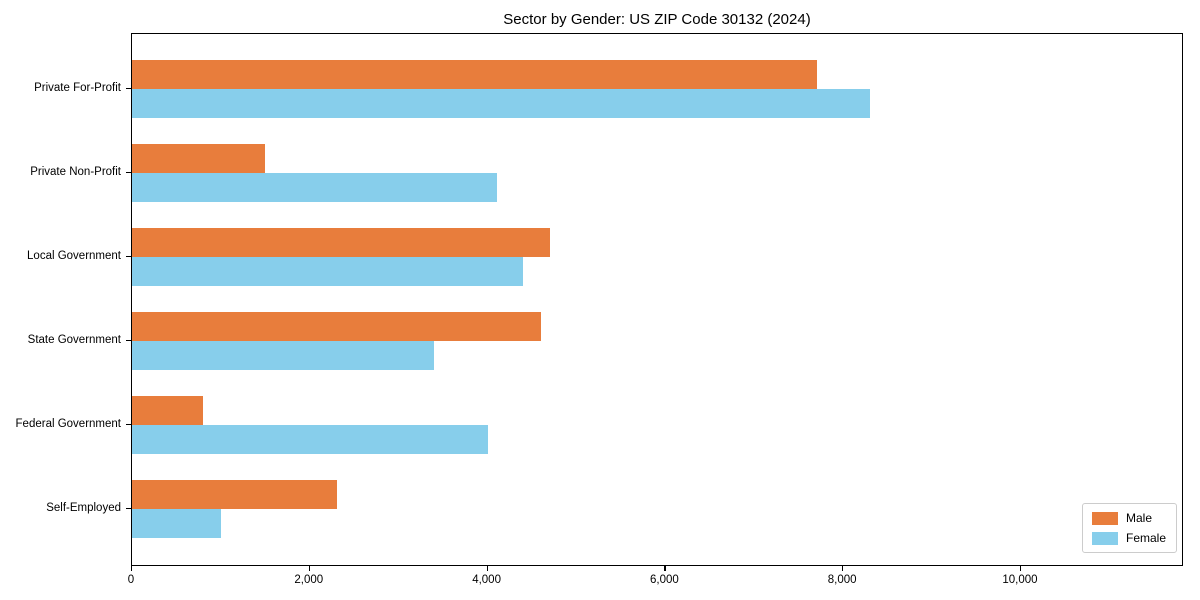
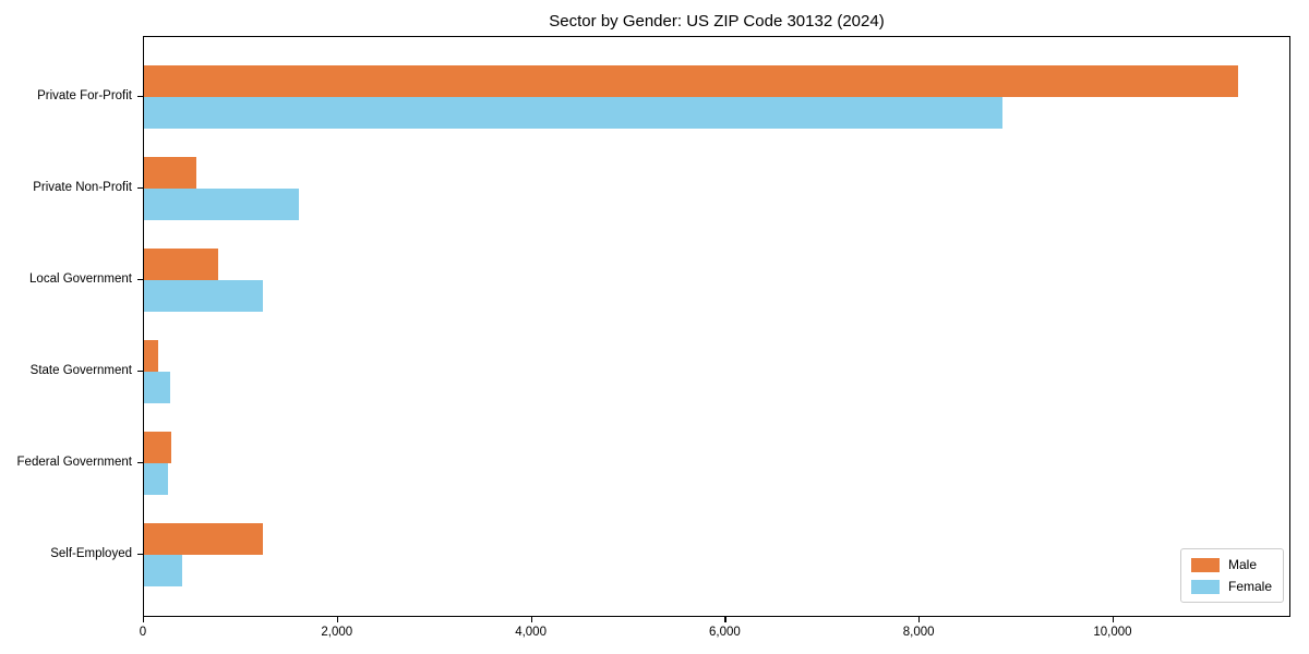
Male/Private For-Profit: 7700 -> 11300
Female/Private For-Profit: 8300 -> 8800
Male/Private Non-Profit: 1500 -> 500
Female/Private Non-Profit: 4100 -> 1600
Male/Local Government: 4700 -> 800
Female/Local Government: 4400 -> 1200
Male/State Government: 4600 -> 200
Female/State Government: 3400 -> 300
Male/Federal Government: 800 -> 300
Female/Federal Government: 4000 -> 200
Male/Self-Employed: 2300 -> 1200
Female/Self-Employed: 1000 -> 400
